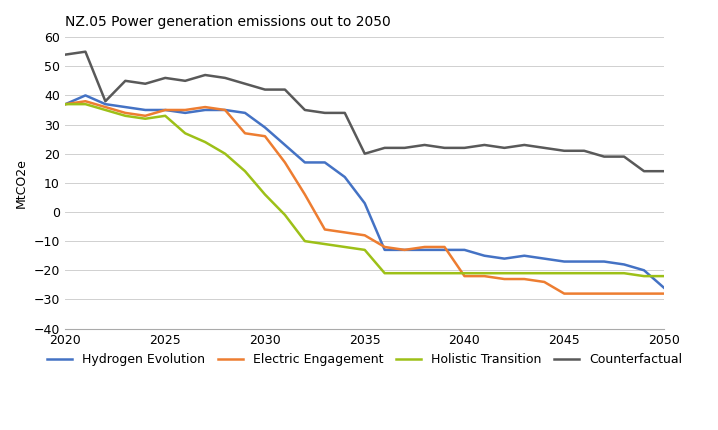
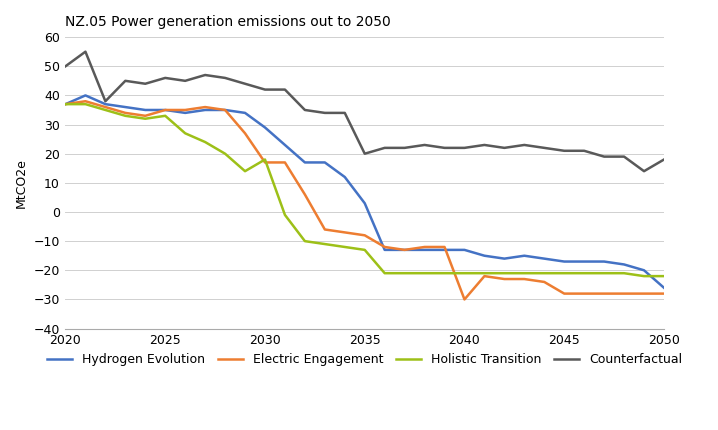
Counterfactual/2020: 54 -> 50
Electric Engagement/2030: 26 -> 17
Holistic Transition/2030: 6 -> 18
Electric Engagement/2040: -22 -> -30
Counterfactual/2050: 14 -> 18
